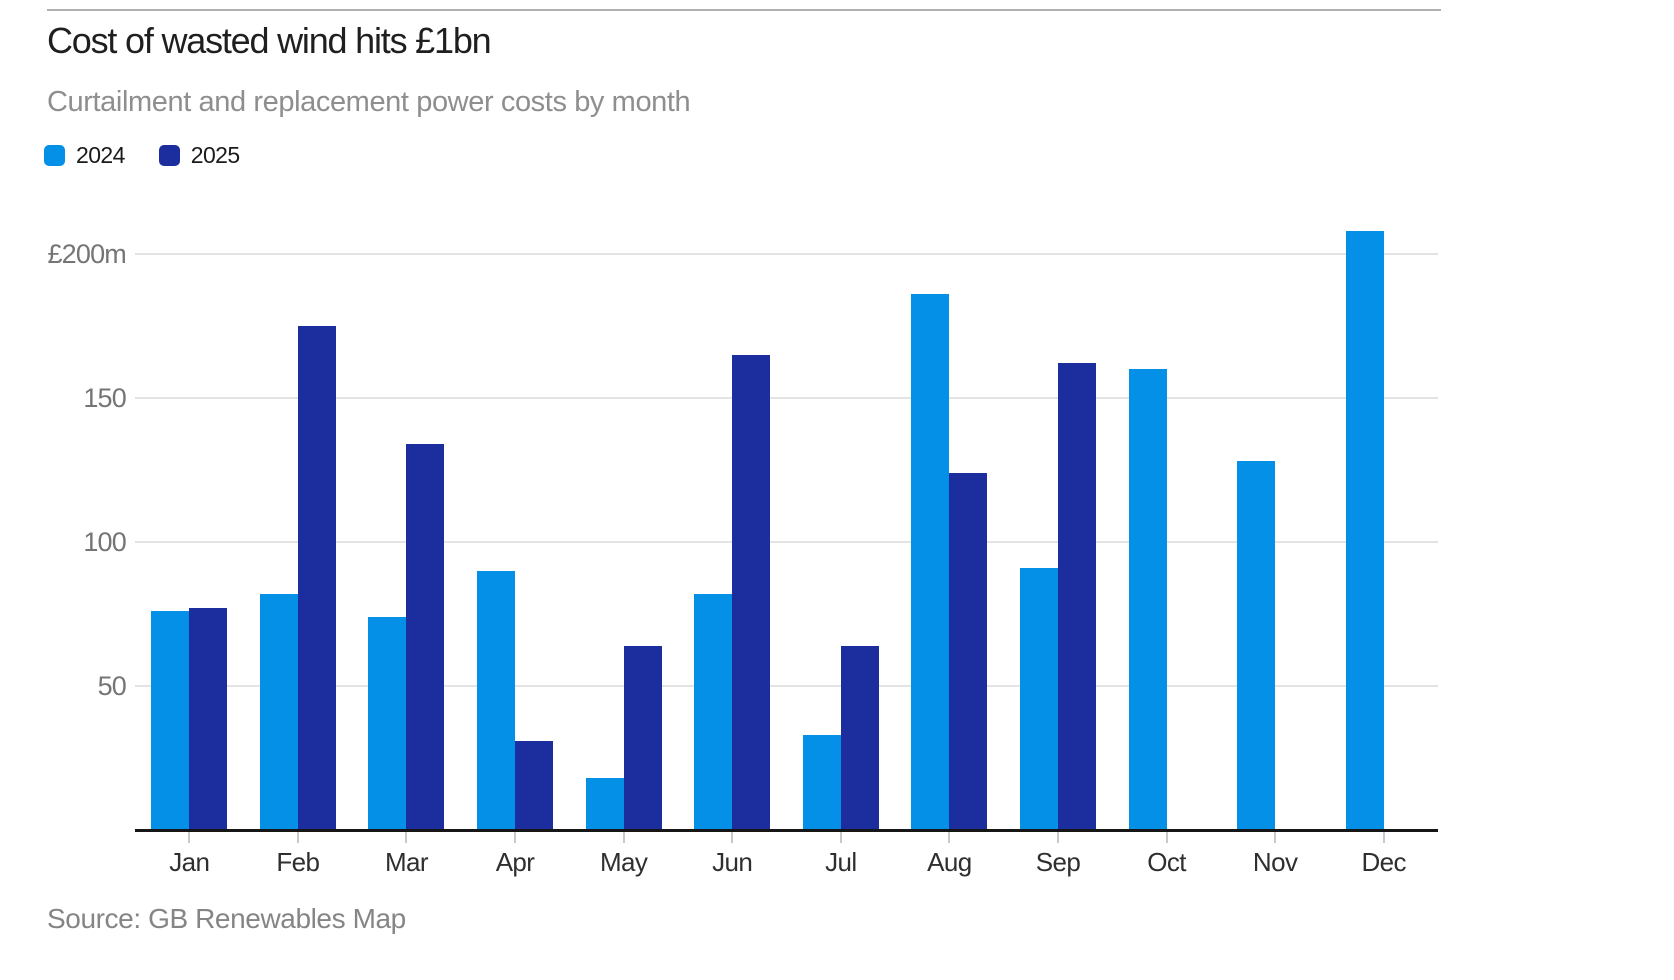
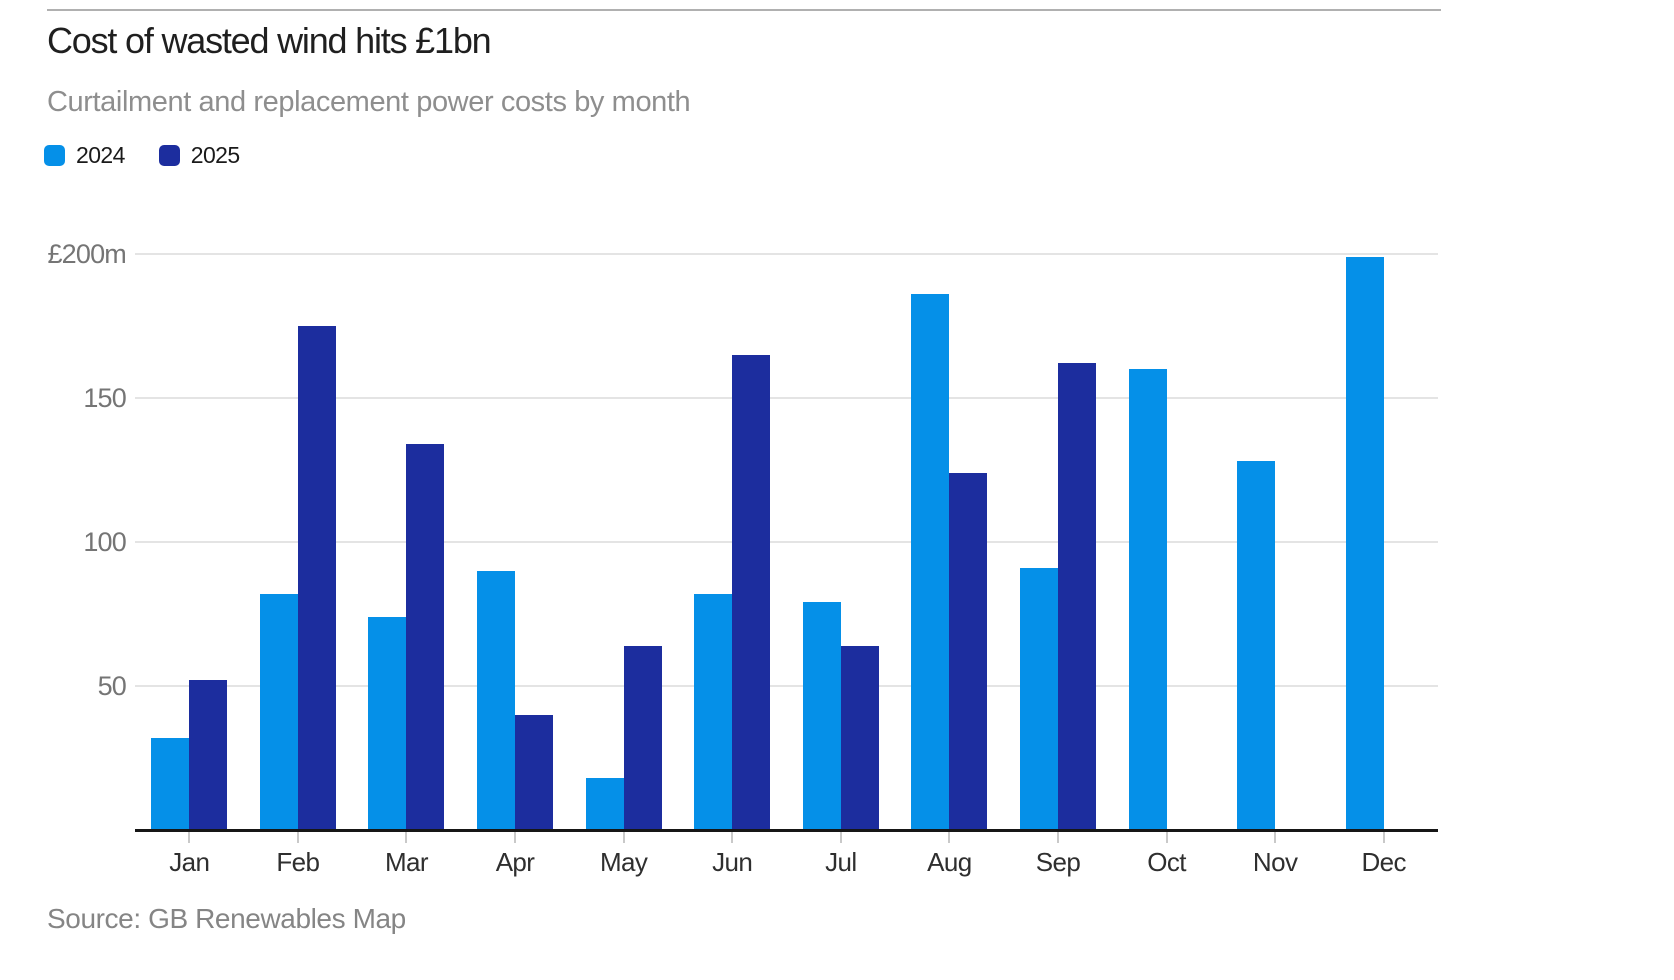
2024/Jan: £76m -> £32m
2025/Jan: £77m -> £52m
2025/Apr: £31m -> £40m
2024/Jul: £33m -> £79m
2024/Dec: £208m -> £199m
